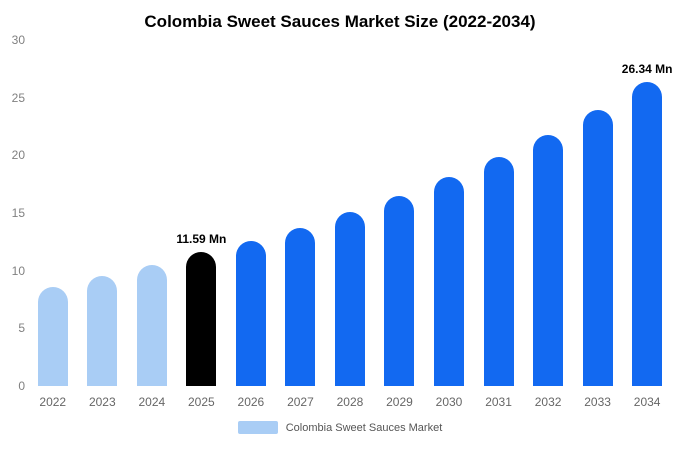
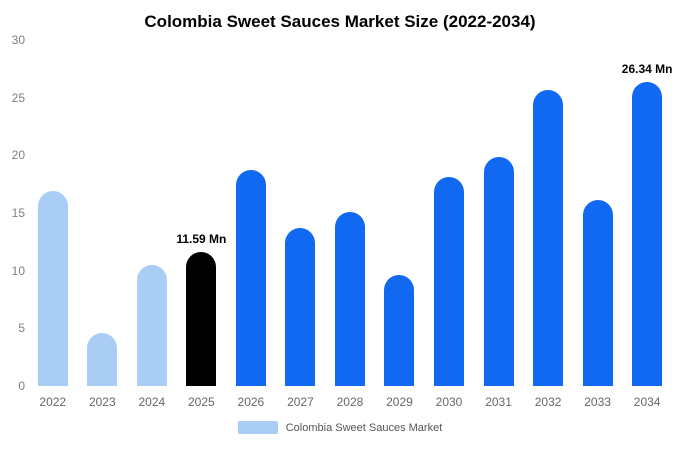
2022: 8.6 -> 16.9
2023: 9.5 -> 4.6
2026: 12.6 -> 18.7
2029: 16.5 -> 9.6
2032: 21.8 -> 25.7
2033: 23.9 -> 16.1
